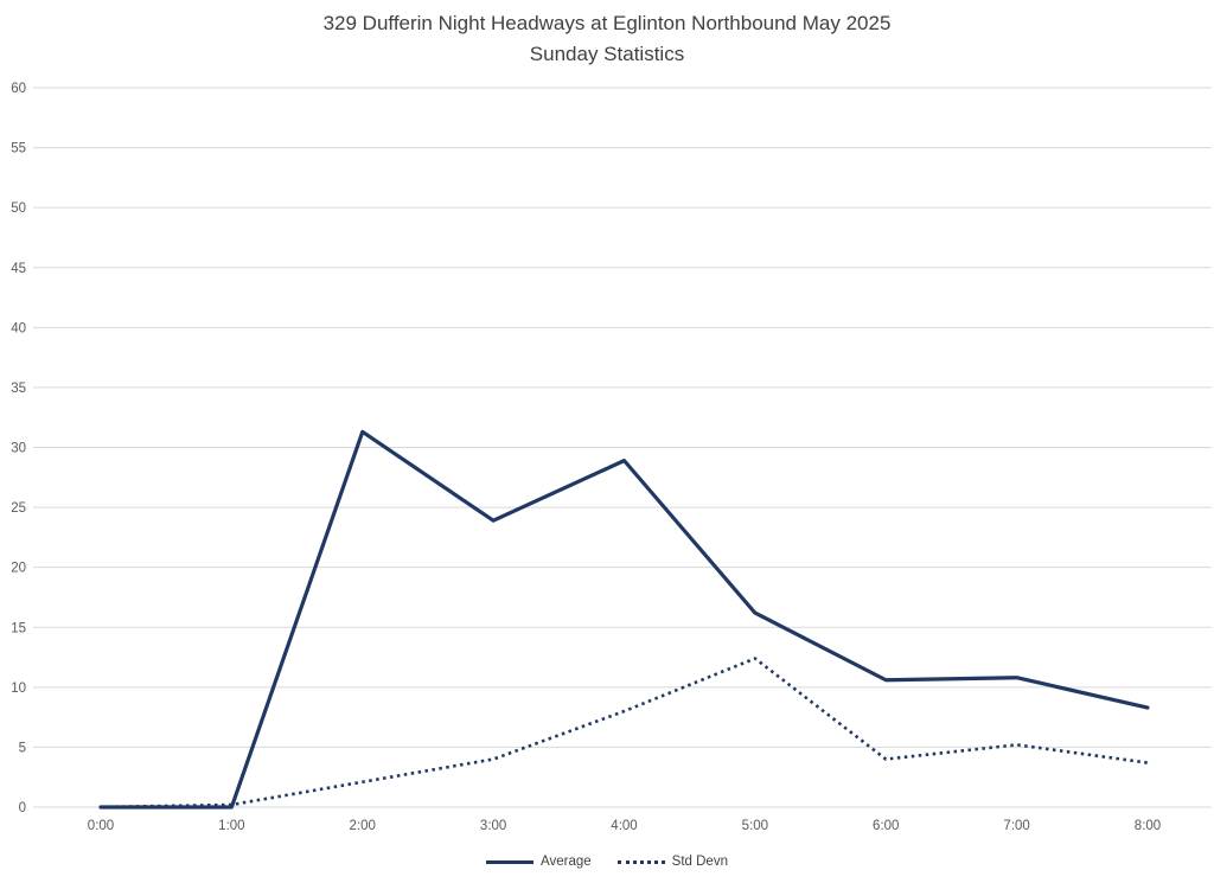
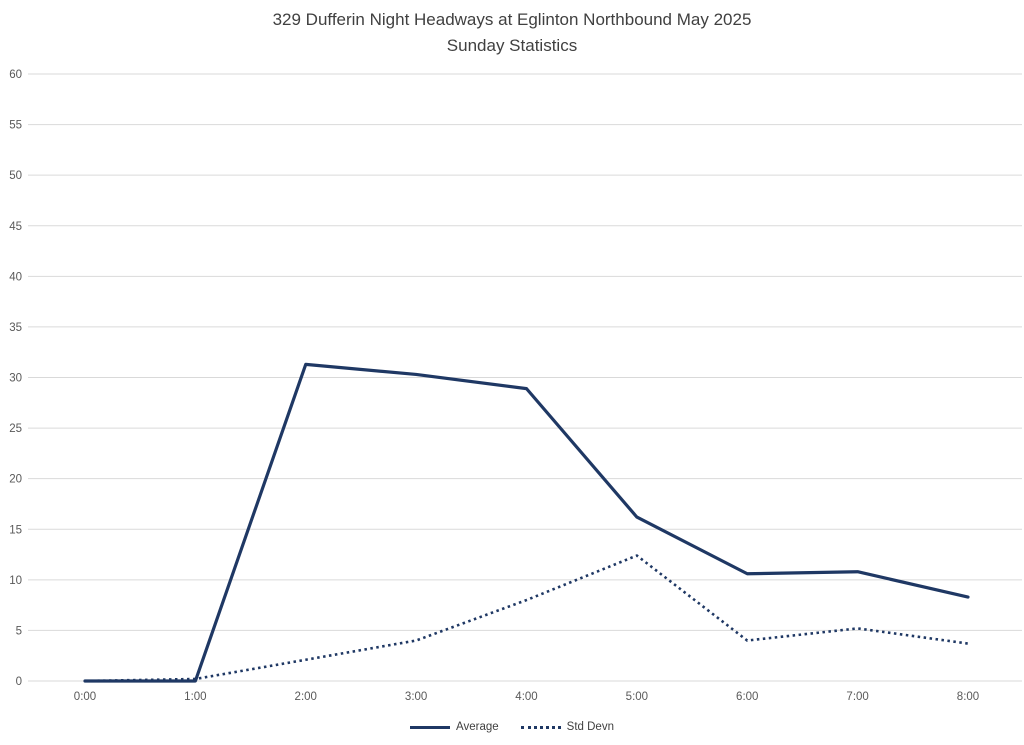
Average/3:00: 23.9 -> 30.3
